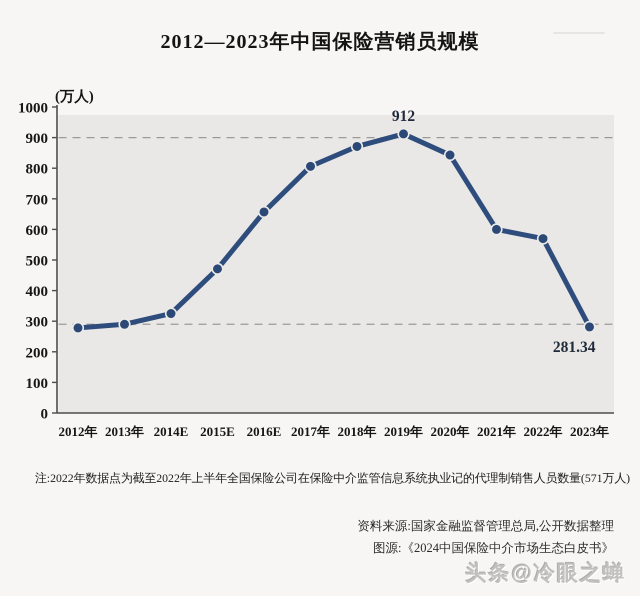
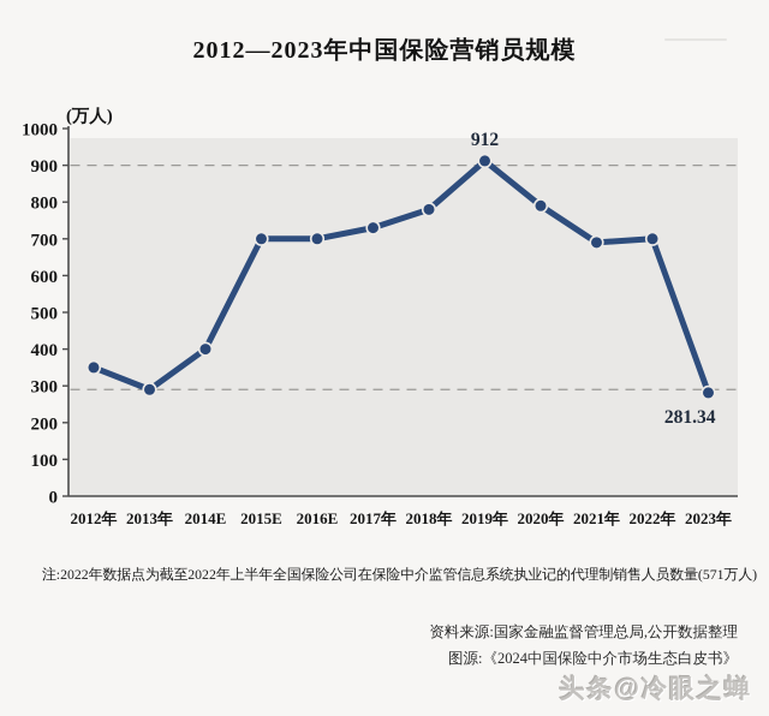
2012年: 280 -> 350
2014E: 320 -> 400
2015E: 470 -> 700
2016E: 660 -> 700
2017年: 810 -> 730
2018年: 870 -> 780
2020年: 840 -> 790
2021年: 600 -> 690
2022年: 570 -> 700
